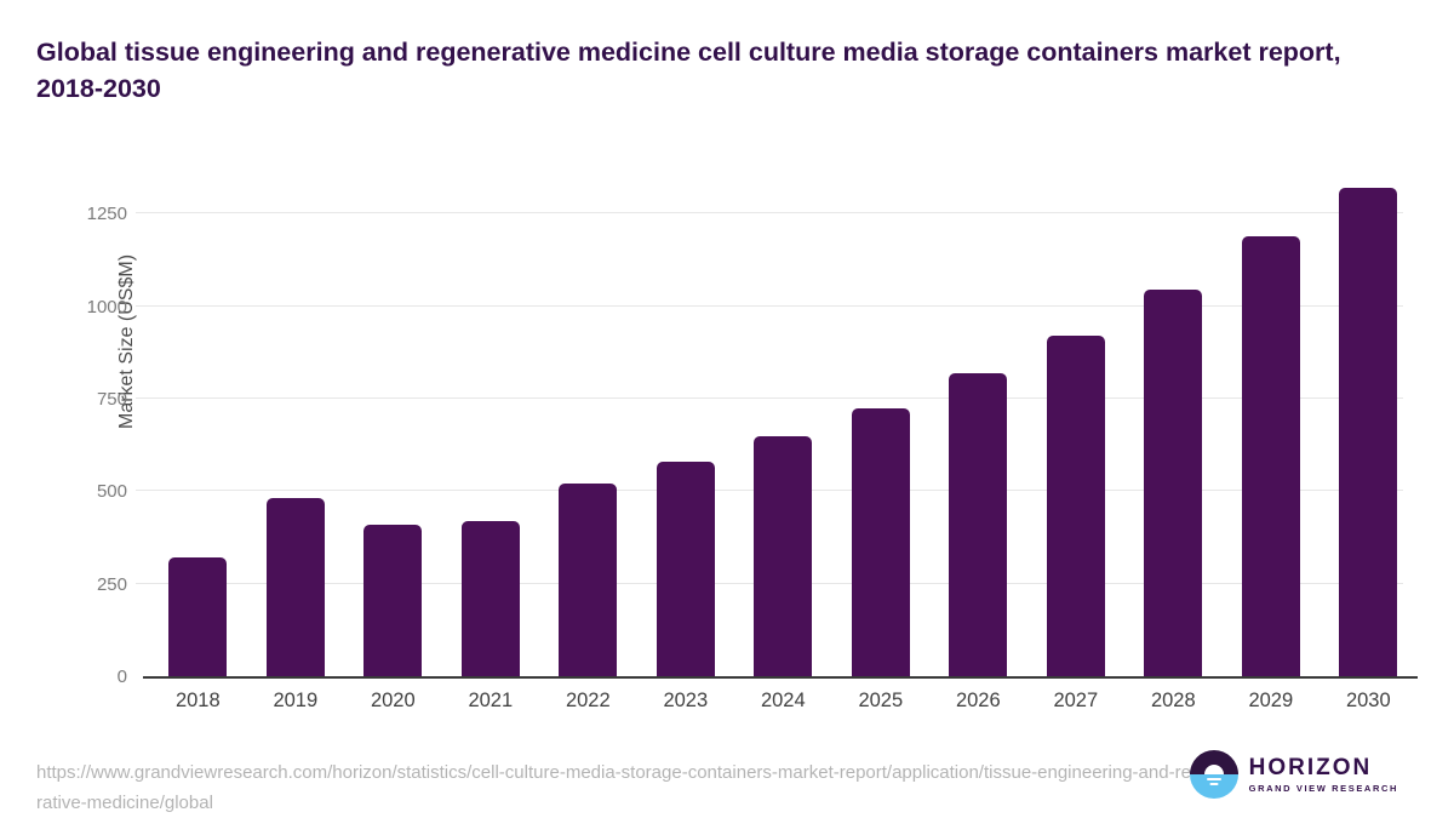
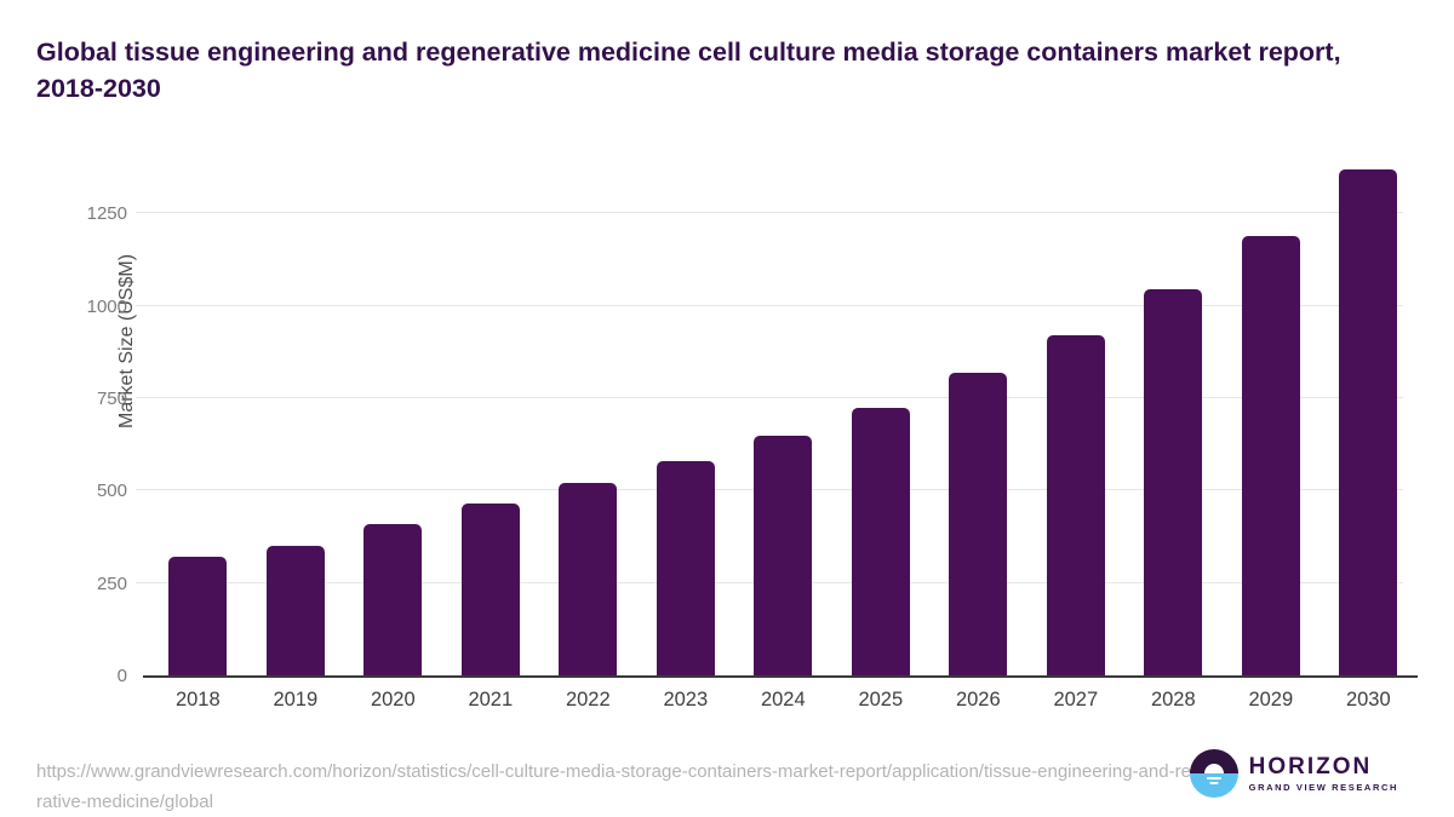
2019: 480 -> 350
2021: 420 -> 460
2030: 1320 -> 1370
